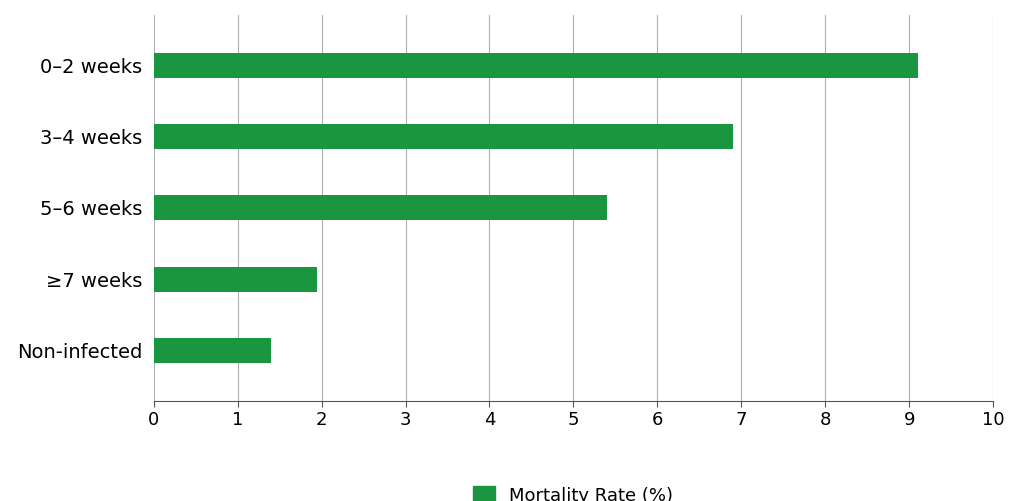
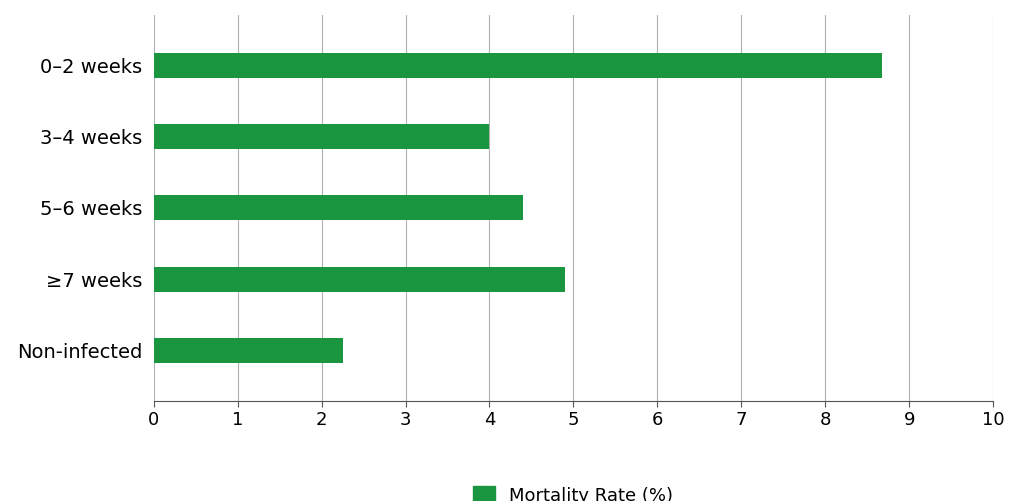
0–2 weeks: 9.10 -> 8.68
3–4 weeks: 6.90 -> 4.00
5–6 weeks: 5.40 -> 4.40
≥7 weeks: 1.95 -> 4.90
Non-infected: 1.40 -> 2.26
